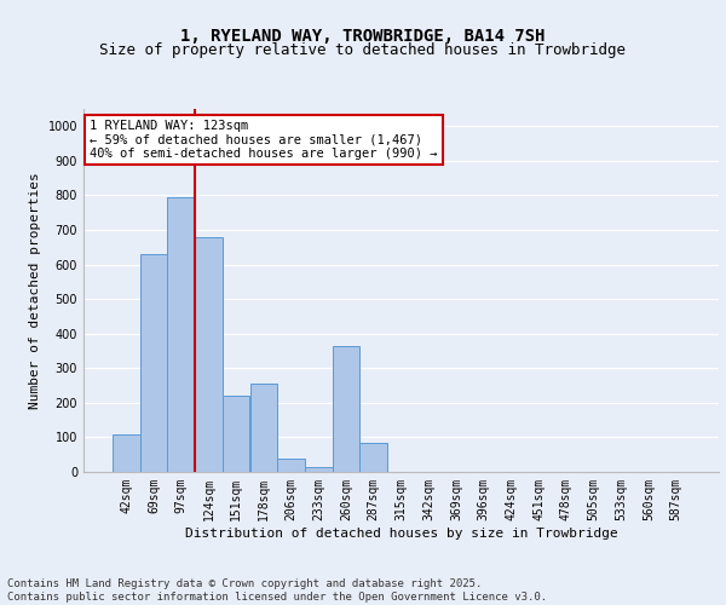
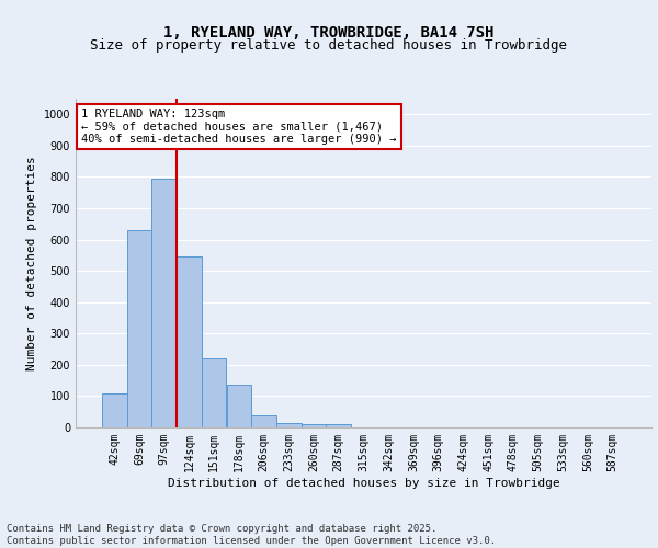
124sqm: 680 -> 545
178sqm: 255 -> 135
260sqm: 365 -> 10
287sqm: 85 -> 10
